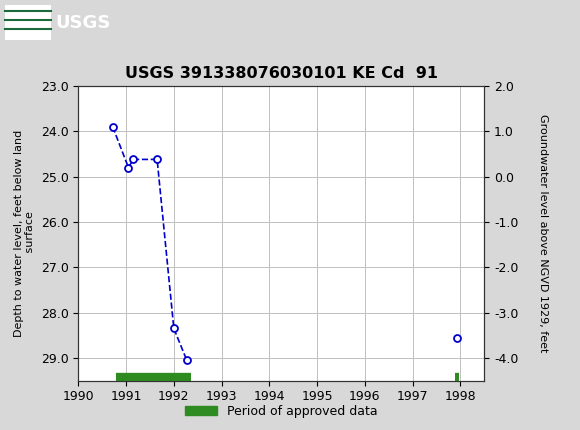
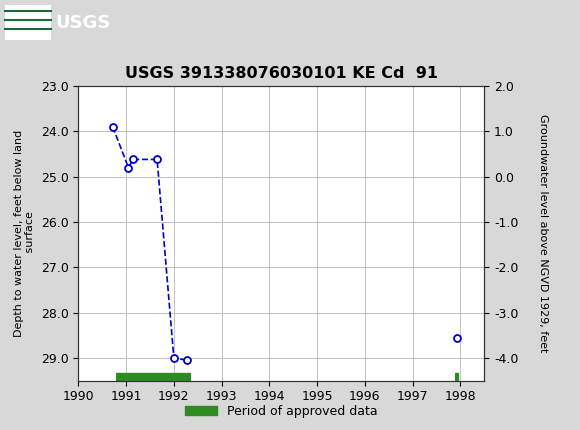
1992: 28.35 -> 29.00
